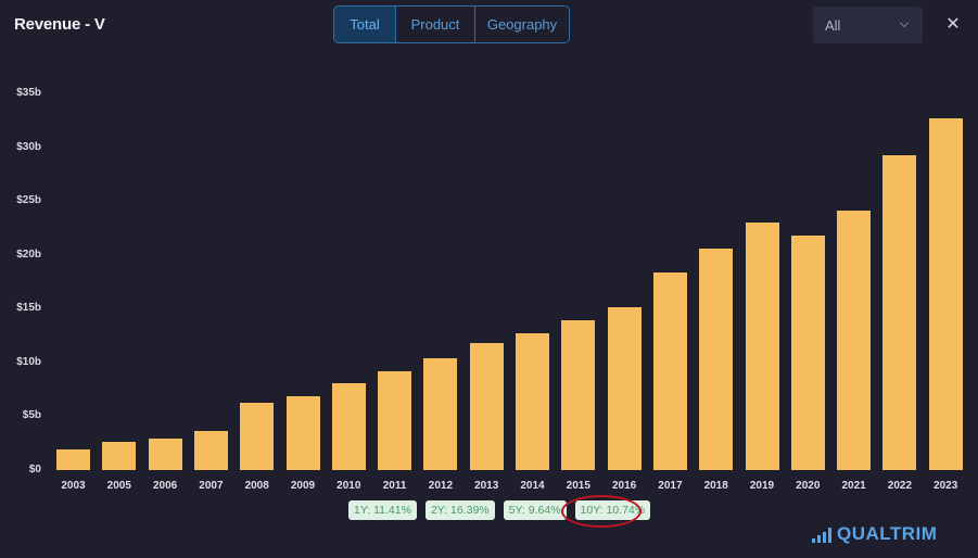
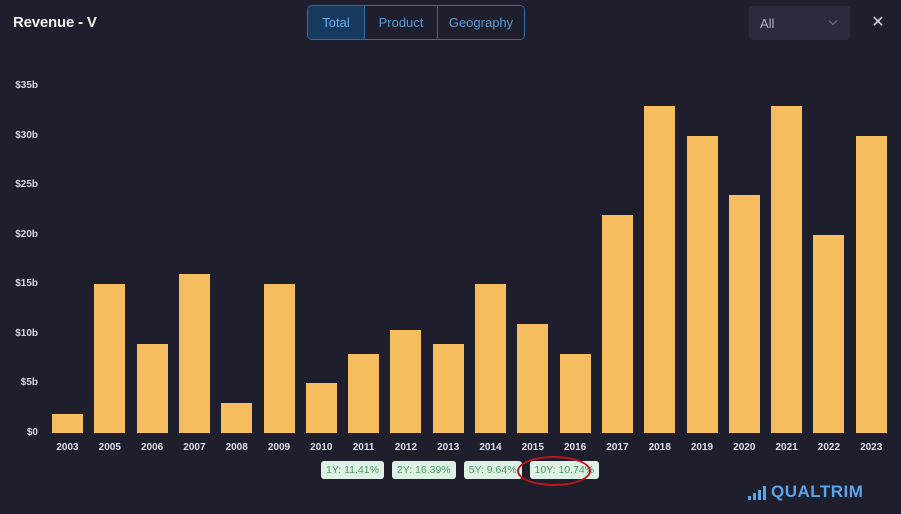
2005: $3b -> $15b
2006: $3b -> $9b
2007: $4b -> $16b
2008: $6b -> $3b
2009: $7b -> $15b
2010: $8b -> $5b
2011: $9b -> $8b
2013: $12b -> $9b
2014: $13b -> $15b
2015: $14b -> $11b
2016: $15b -> $8b
2017: $18b -> $22b
2018: $21b -> $33b
2019: $23b -> $30b
2020: $22b -> $24b
2021: $24b -> $33b
2022: $29b -> $20b
2023: $33b -> $30b
